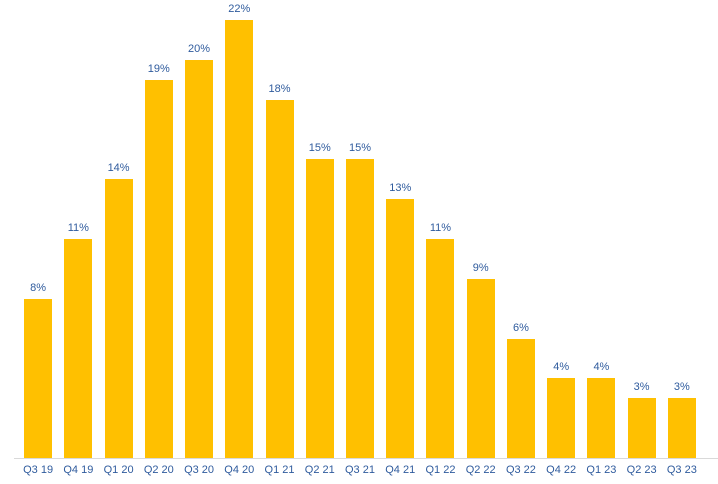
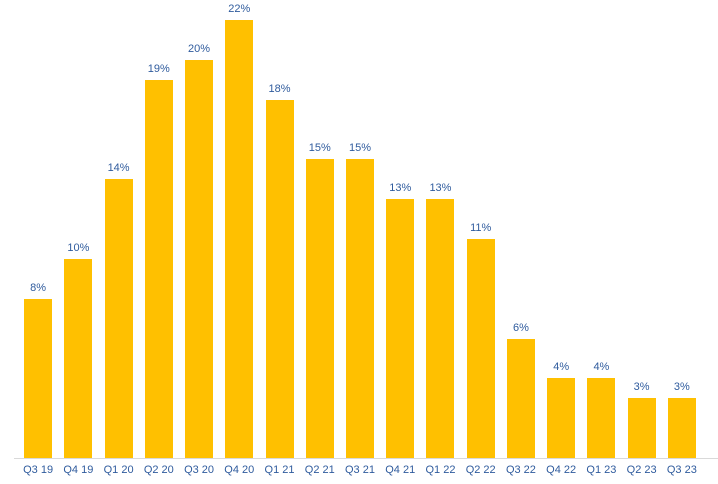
Q4 19: 11% -> 10%
Q1 22: 11% -> 13%
Q2 22: 9% -> 11%
